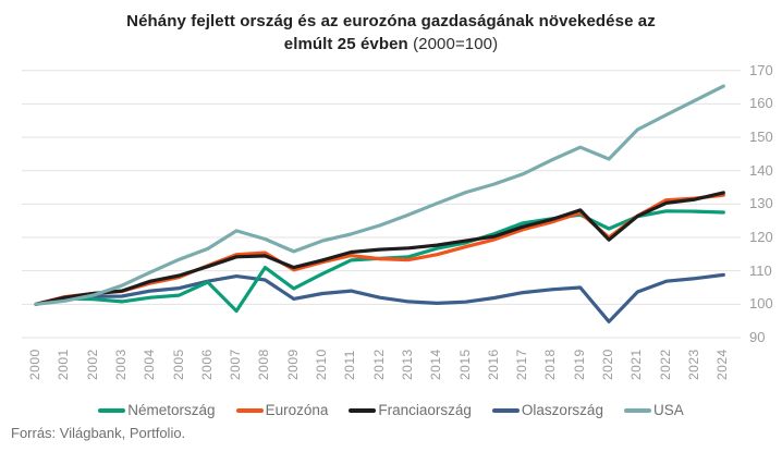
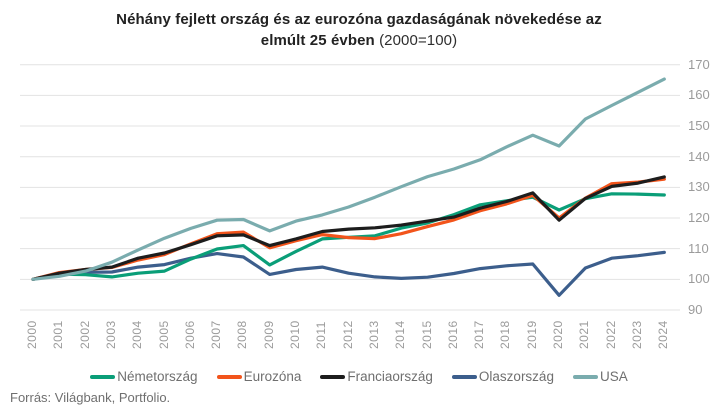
Németország/2007: 98 -> 110
USA/2007: 122 -> 119
